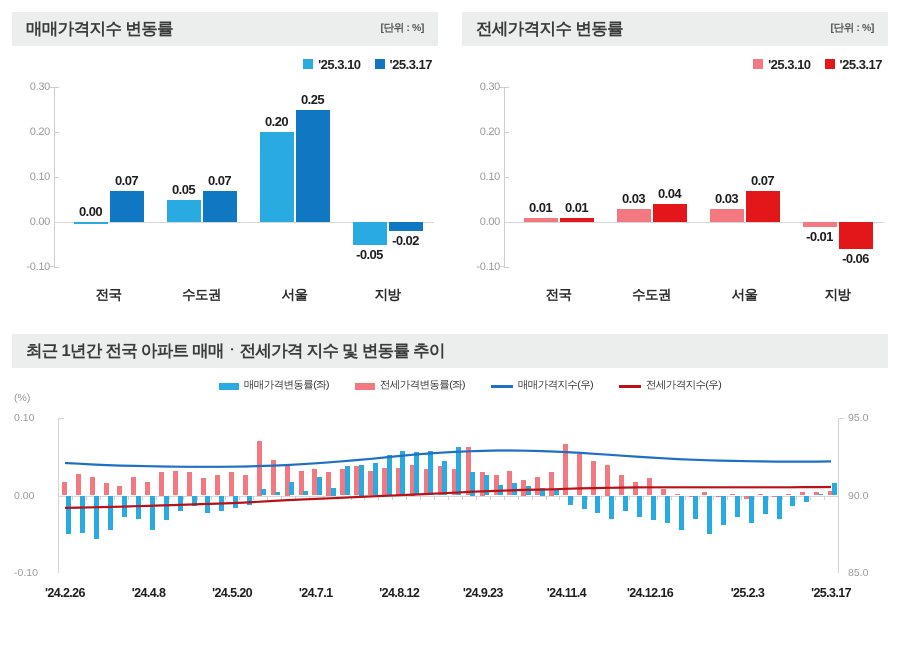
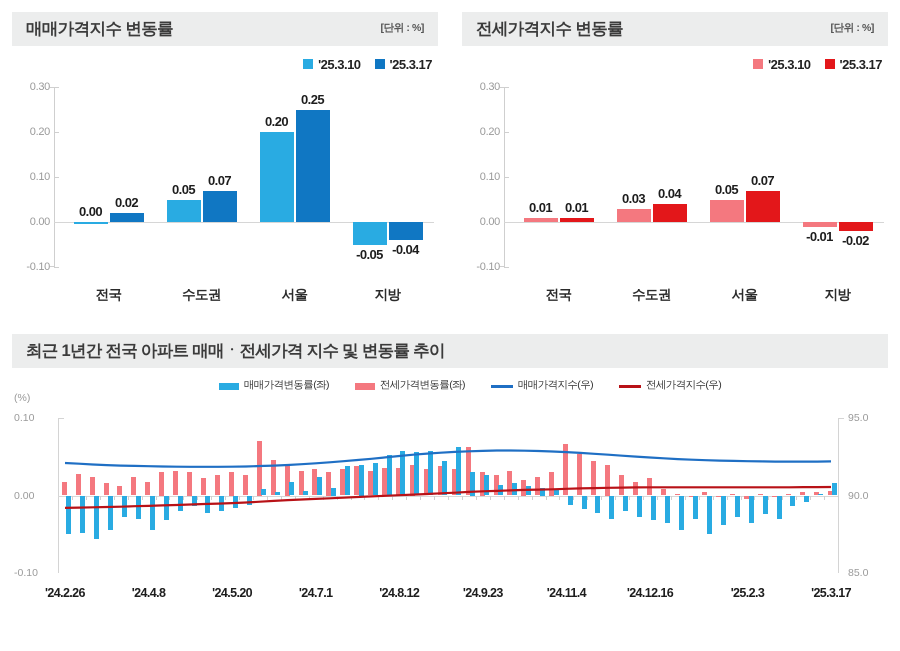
매매가격지수 변동률/'25.3.17/전국: 0.07 -> 0.02
매매가격지수 변동률/'25.3.17/지방: -0.02 -> -0.04
전세가격지수 변동률/'25.3.10/서울: 0.03 -> 0.05
전세가격지수 변동률/'25.3.17/지방: -0.06 -> -0.02
